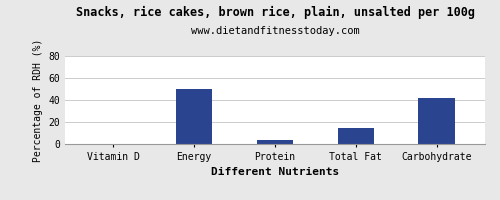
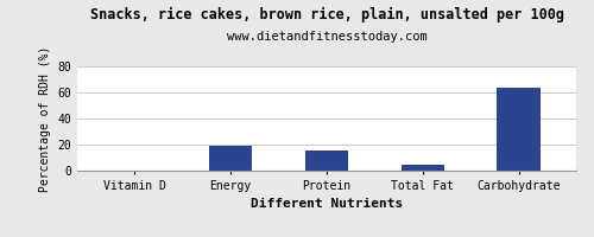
Energy: 50 -> 20
Protein: 4 -> 16
Total Fat: 15 -> 5
Carbohydrate: 42 -> 64
